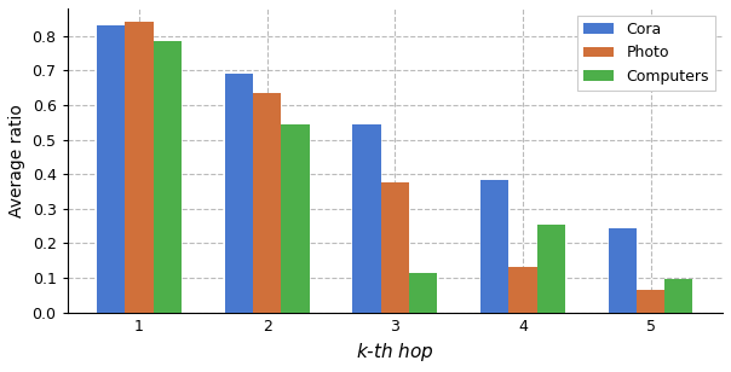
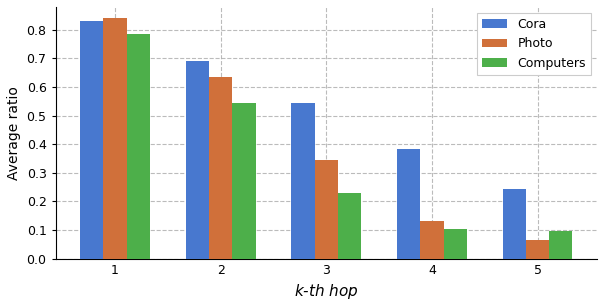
Photo/3: 0.375 -> 0.345
Computers/3: 0.115 -> 0.230
Computers/4: 0.255 -> 0.103
